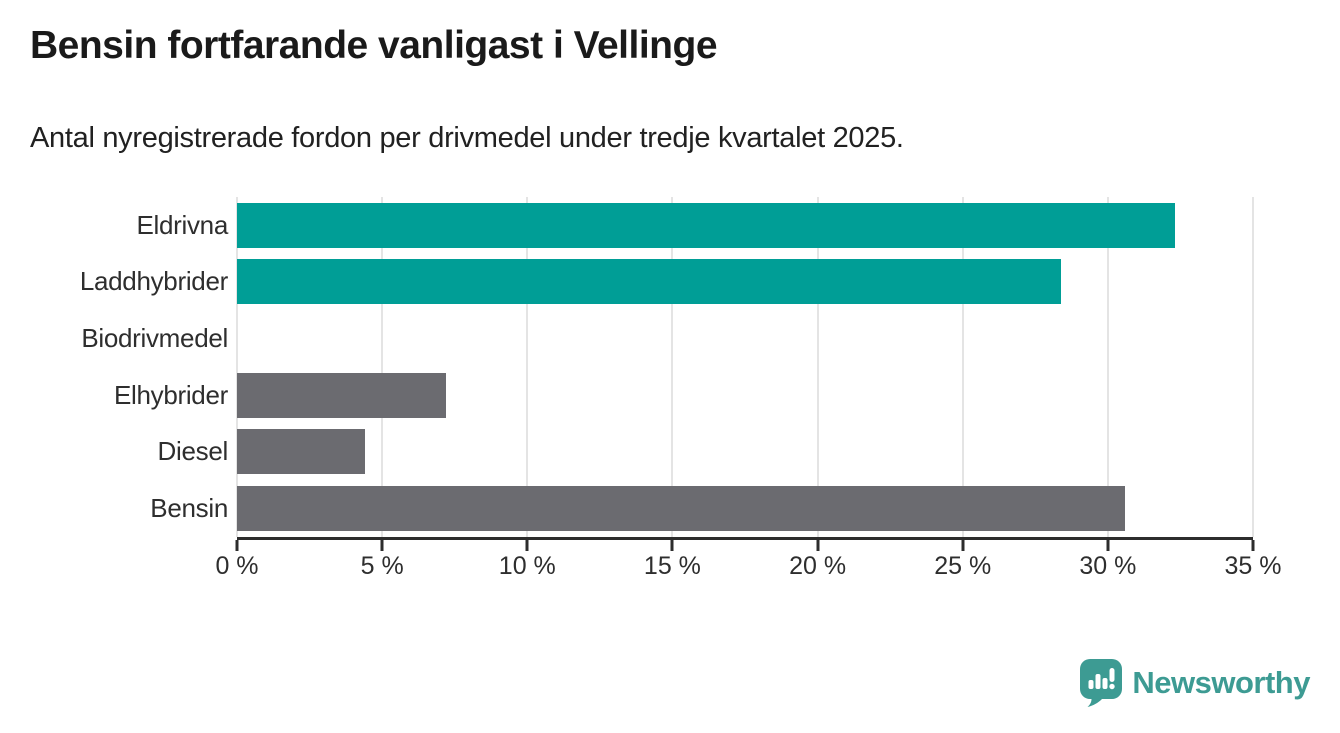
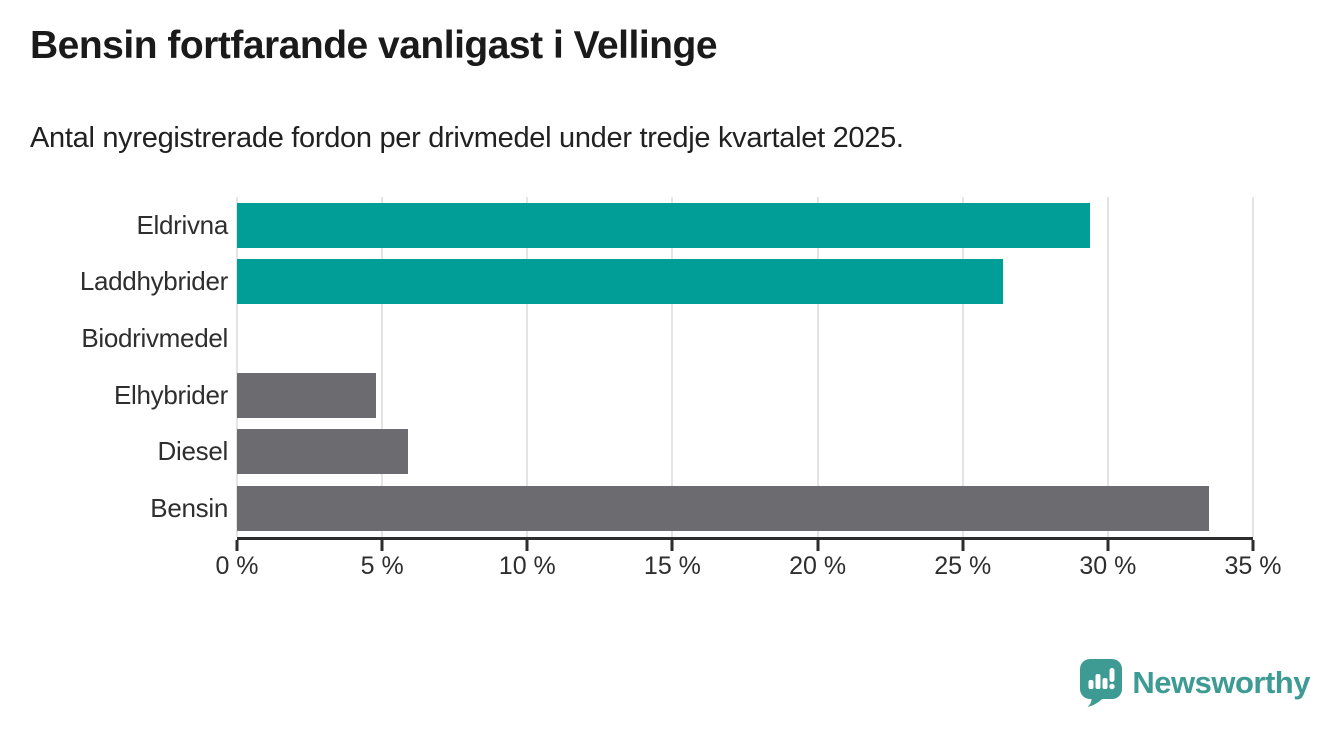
Eldrivna: 32.3% -> 29.4%
Laddhybrider: 28.4% -> 26.4%
Elhybrider: 7.2% -> 4.8%
Diesel: 4.4% -> 5.9%
Bensin: 30.6% -> 33.5%
